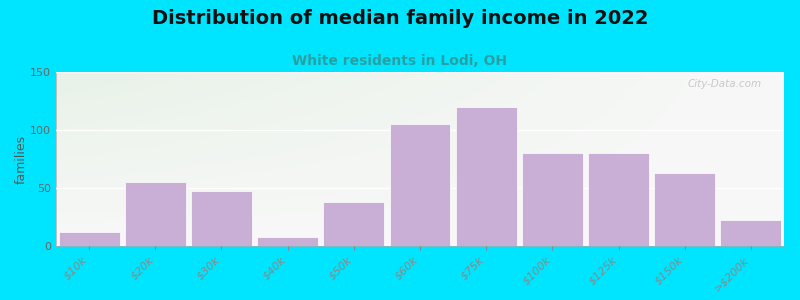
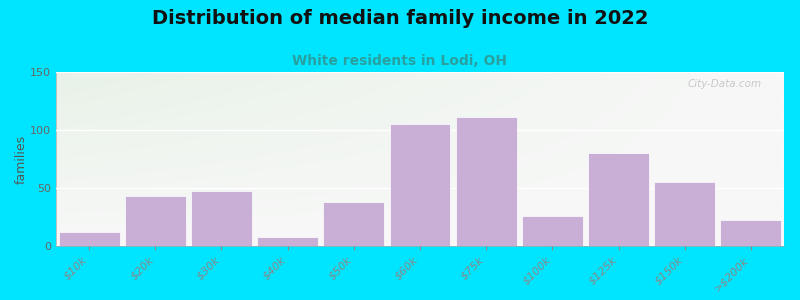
$20k: 55 -> 43
$75k: 120 -> 111
$100k: 80 -> 26
$150k: 63 -> 55
